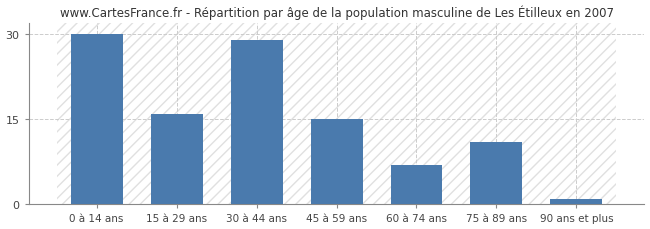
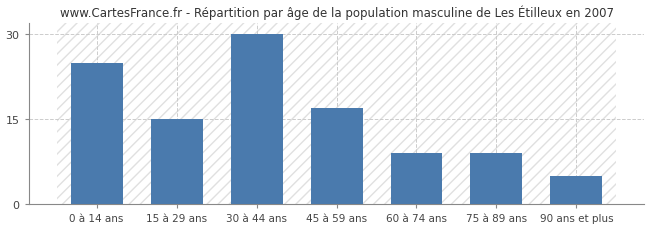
0 à 14 ans: 30 -> 25
15 à 29 ans: 16 -> 15
30 à 44 ans: 29 -> 30
45 à 59 ans: 15 -> 17
60 à 74 ans: 7 -> 9
75 à 89 ans: 11 -> 9
90 ans et plus: 1 -> 5
